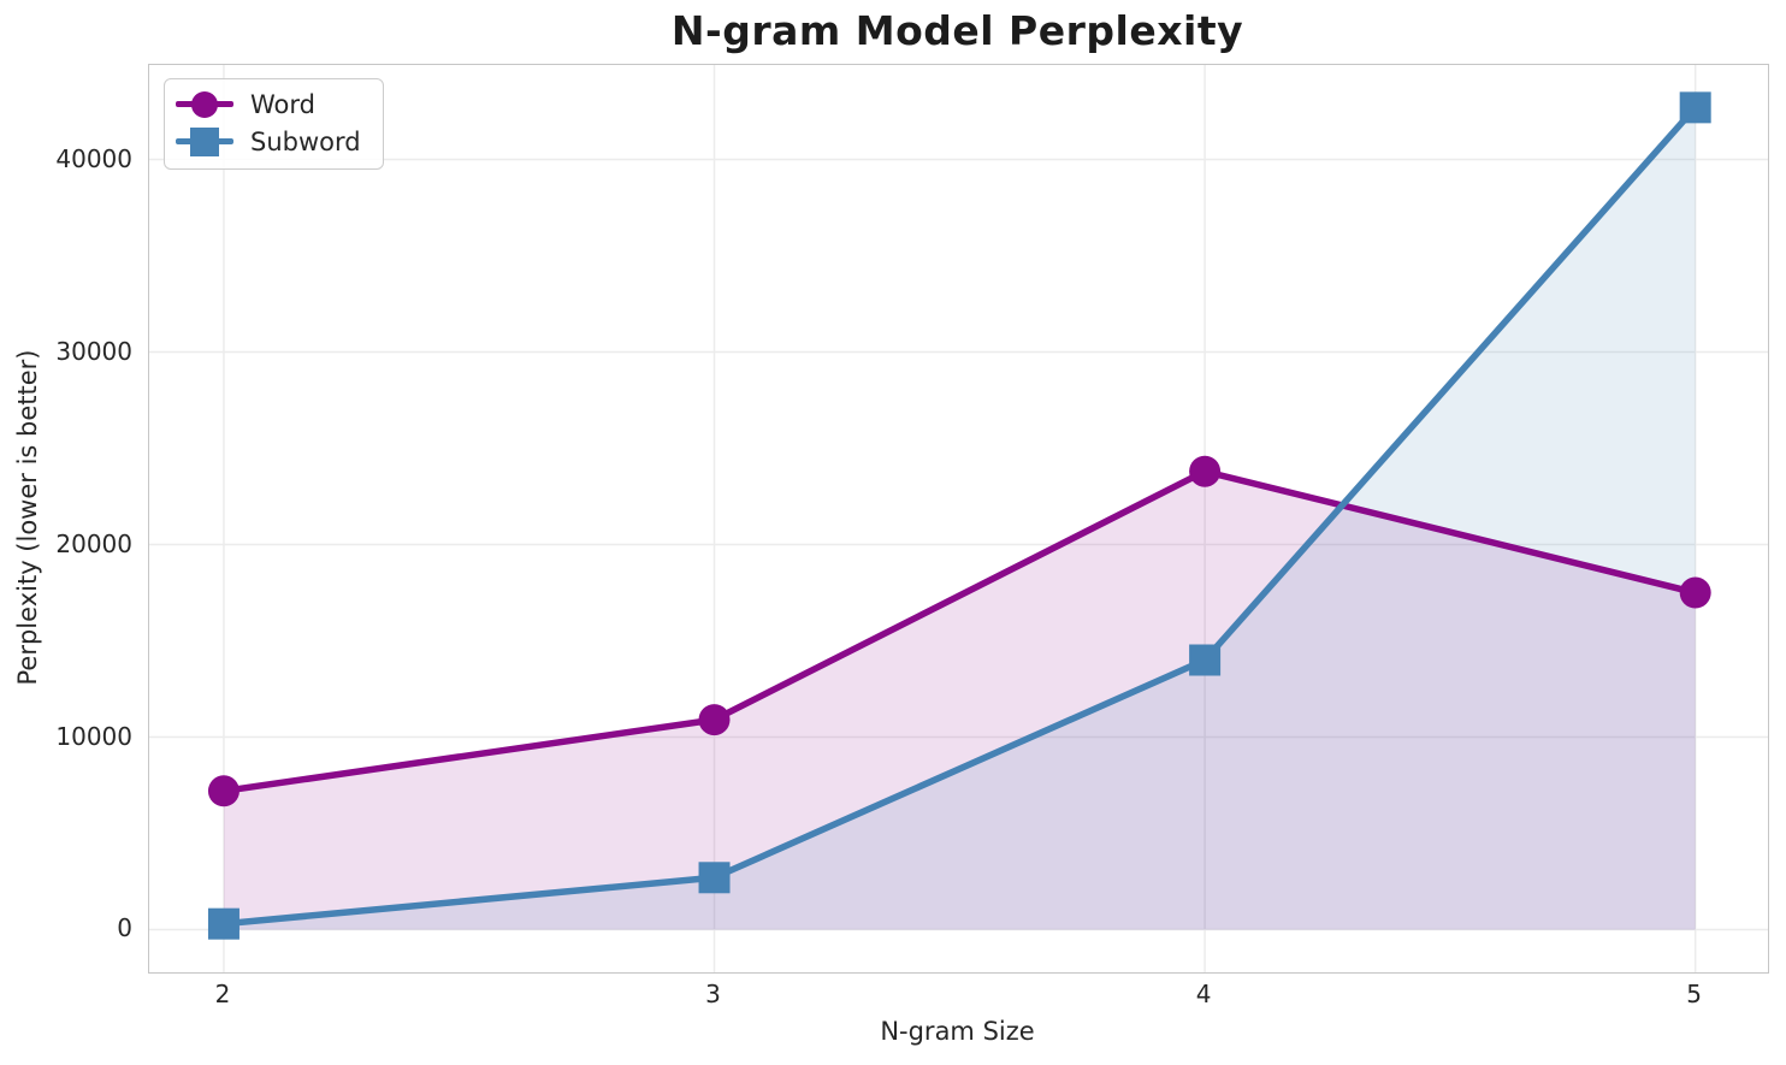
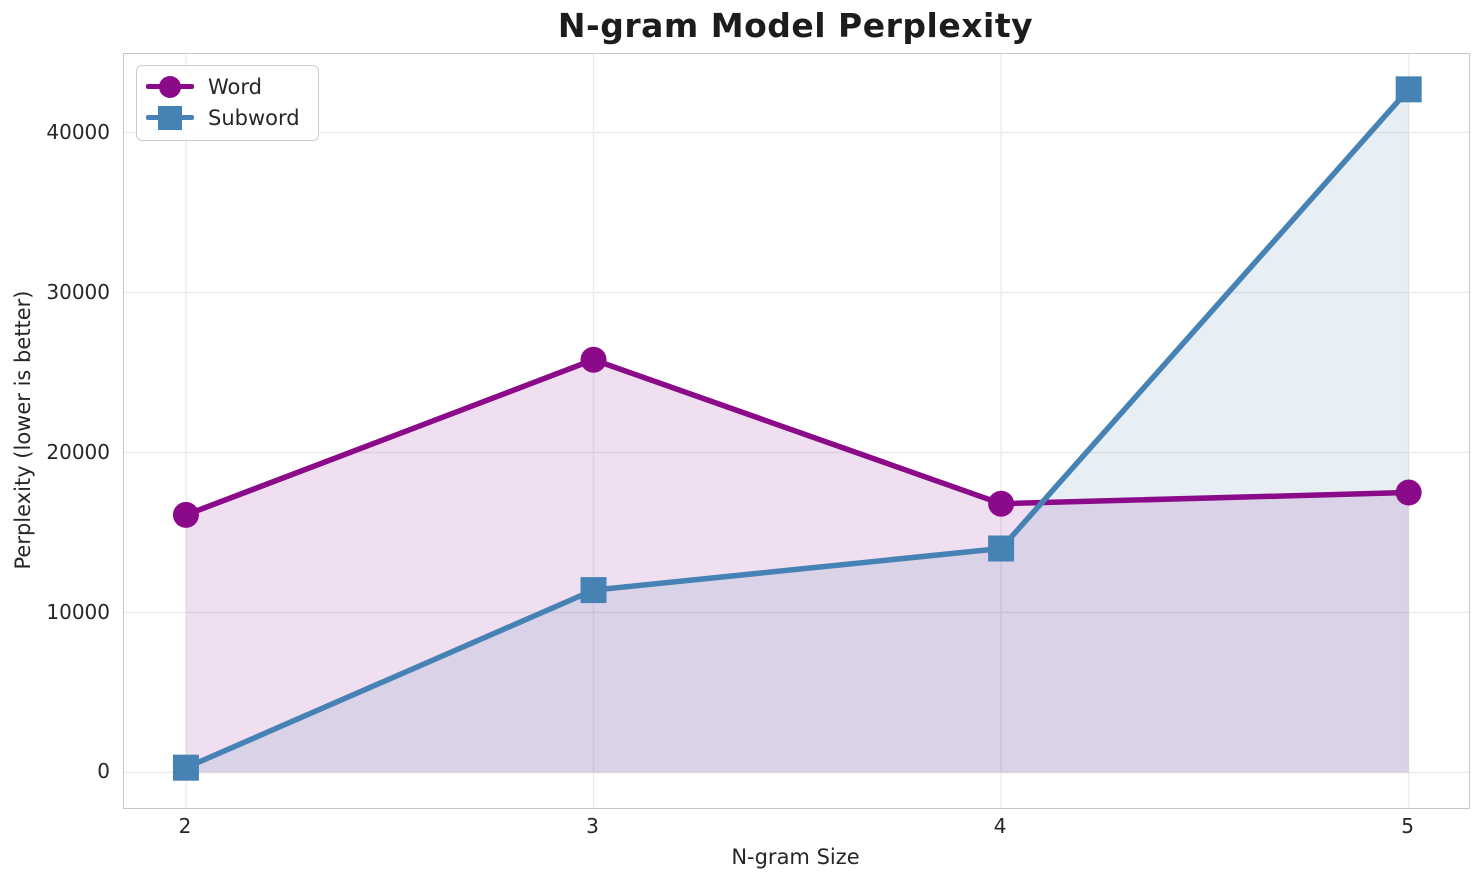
Word/2: 7200 -> 16100
Word/3: 10900 -> 25800
Subword/3: 2700 -> 11400
Word/4: 23800 -> 16800
